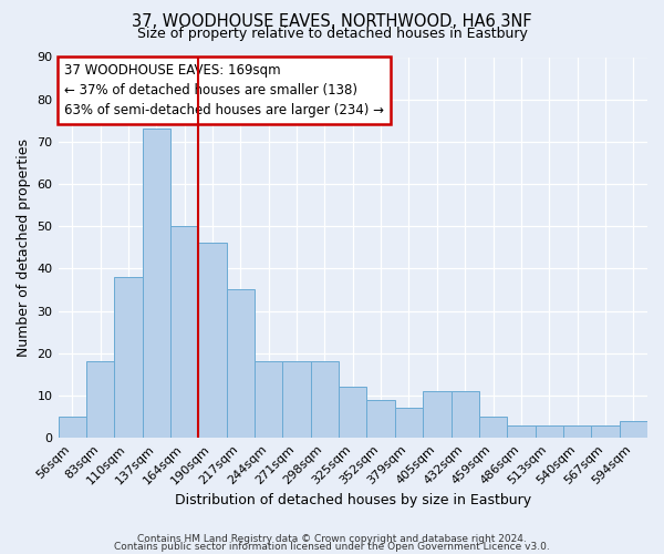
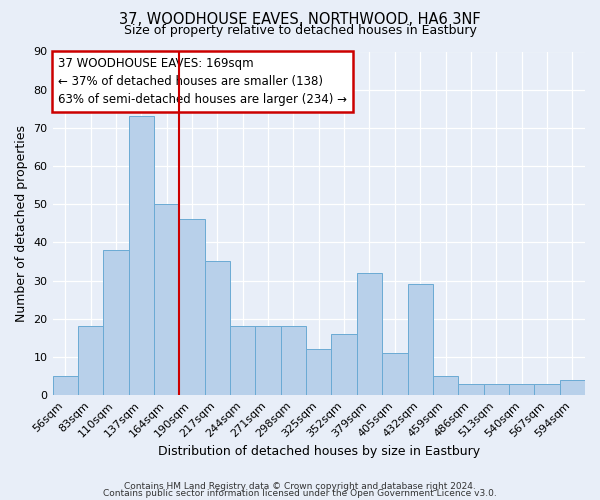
352sqm: 9 -> 16
379sqm: 7 -> 32
432sqm: 11 -> 29
